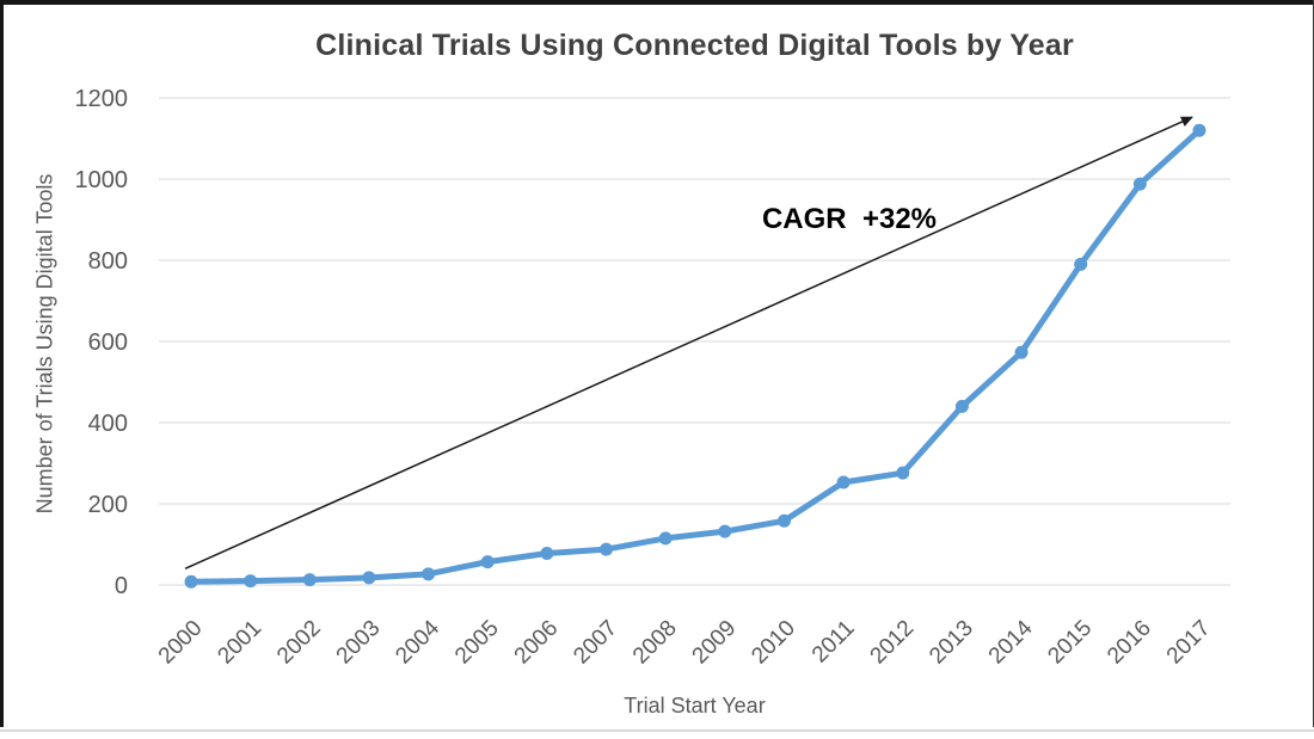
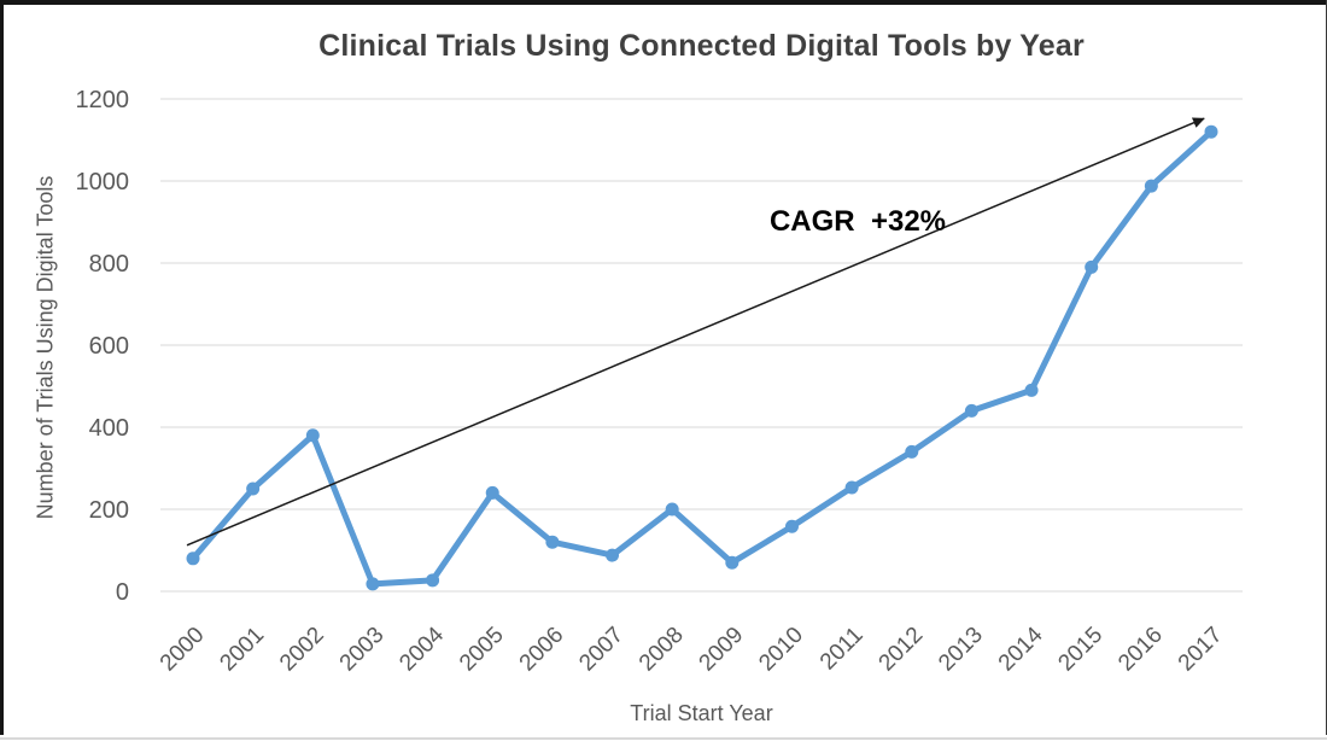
2000: 10 -> 80
2001: 10 -> 250
2002: 10 -> 380
2005: 60 -> 240
2006: 80 -> 120
2008: 120 -> 200
2009: 130 -> 70
2012: 280 -> 340
2014: 570 -> 490
